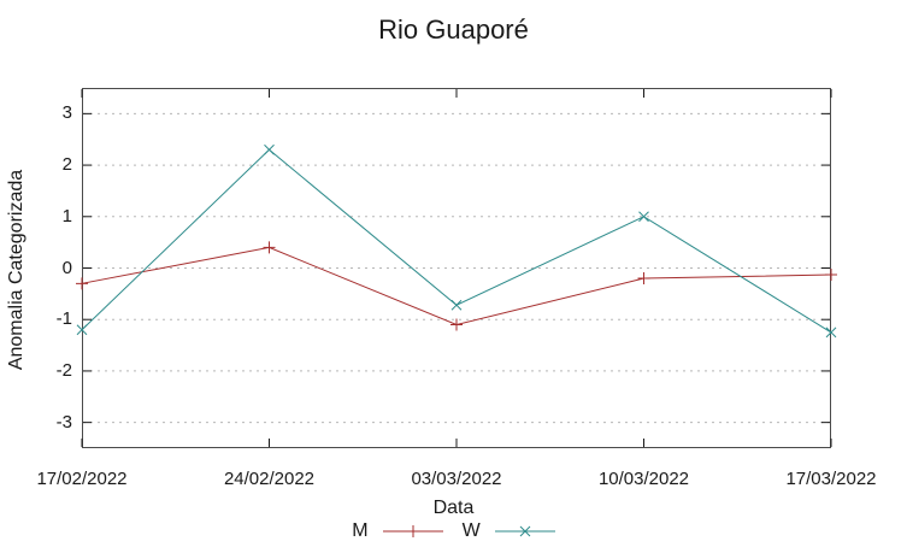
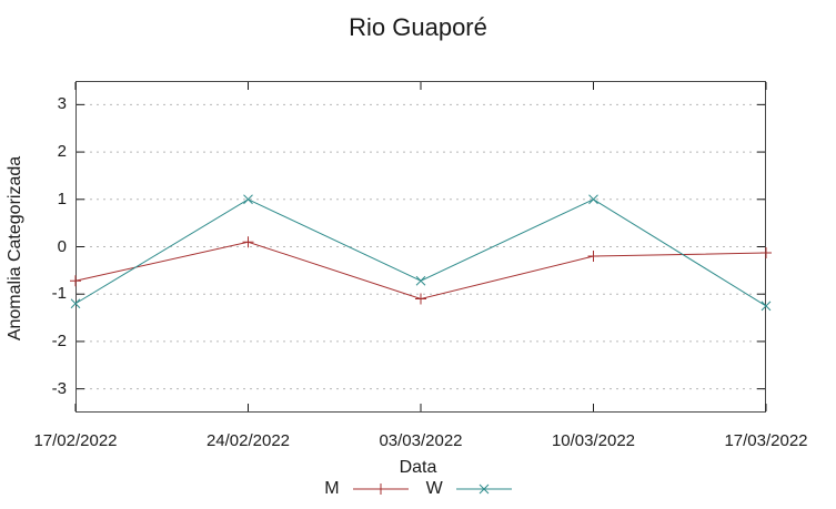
M/17/02/2022: -0.3 -> -0.7
M/24/02/2022: 0.4 -> 0.1
W/24/02/2022: 2.3 -> 1.0
